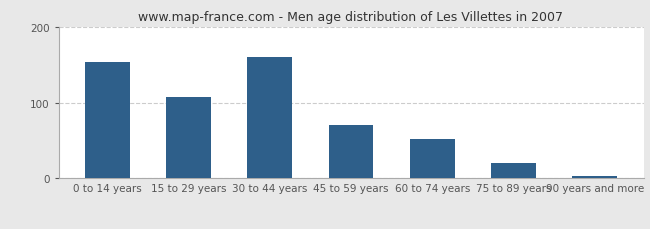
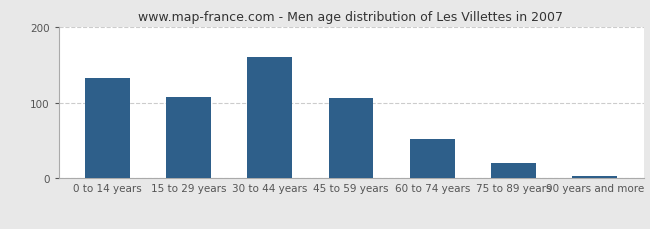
0 to 14 years: 154 -> 132
45 to 59 years: 70 -> 106
